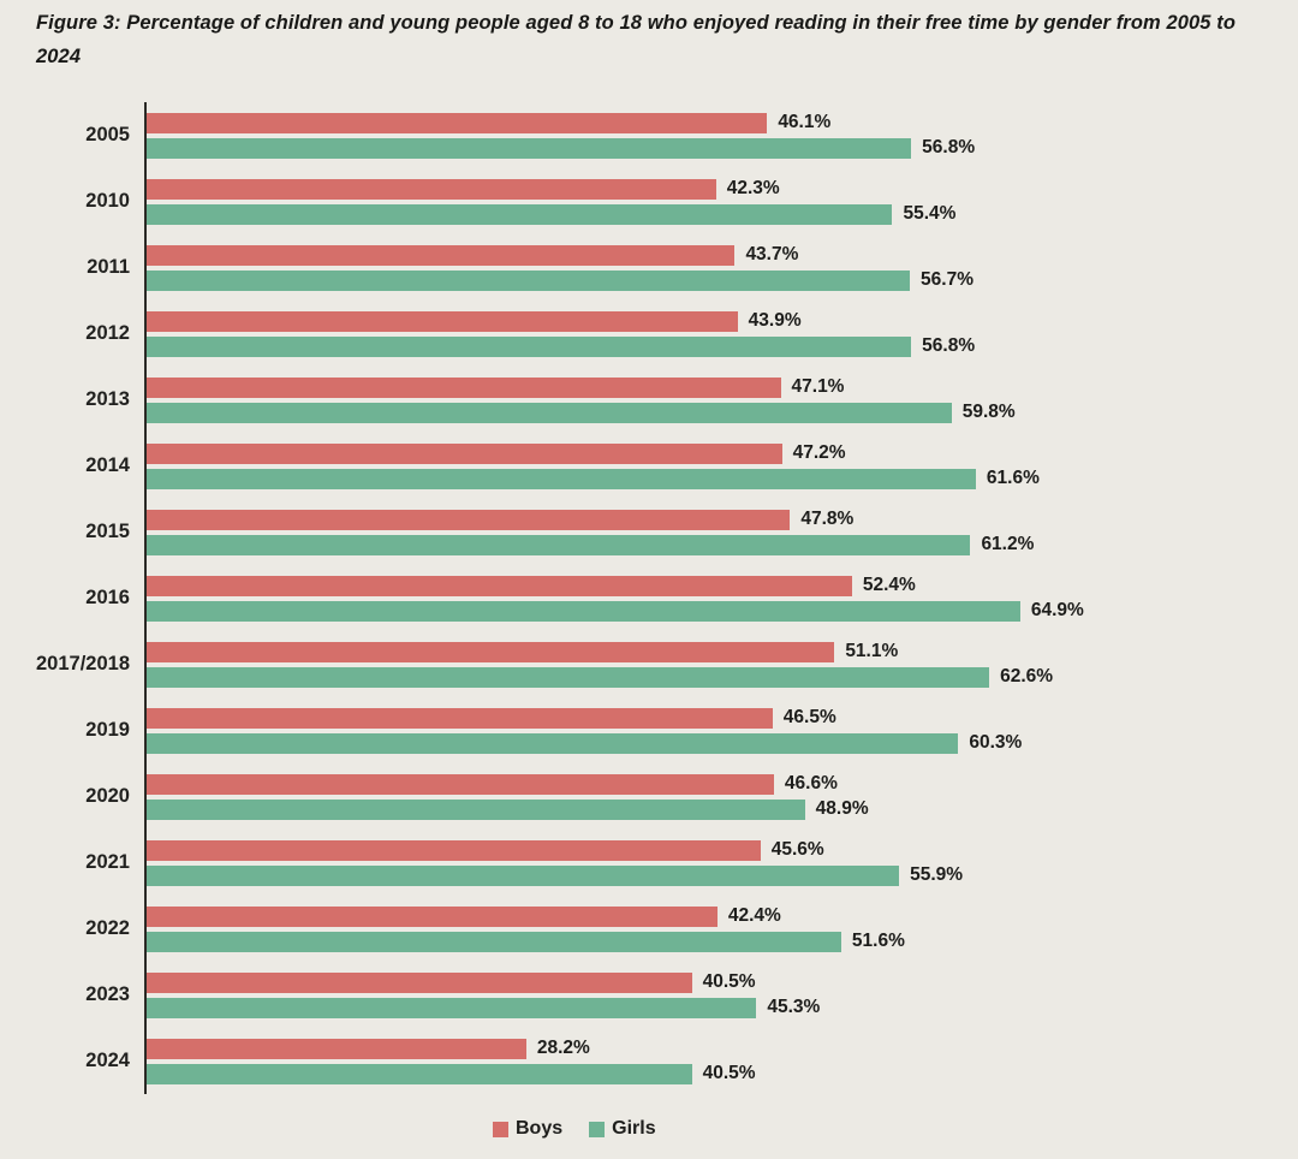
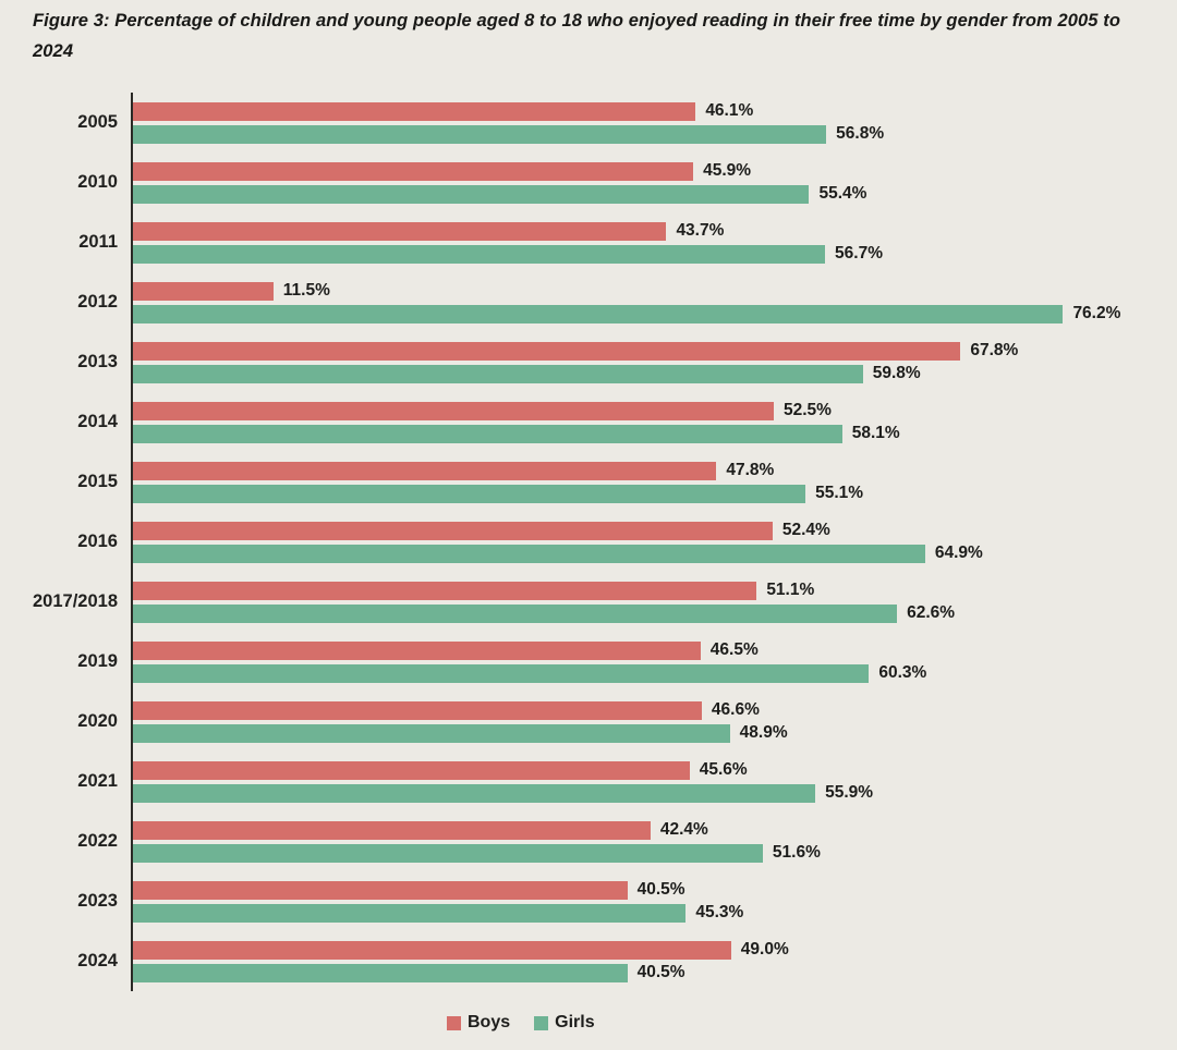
Boys/2010: 42.3% -> 45.9%
Boys/2012: 43.9% -> 11.5%
Girls/2012: 56.8% -> 76.2%
Boys/2013: 47.1% -> 67.8%
Boys/2014: 47.2% -> 52.5%
Girls/2014: 61.6% -> 58.1%
Girls/2015: 61.2% -> 55.1%
Boys/2024: 28.2% -> 49.0%
